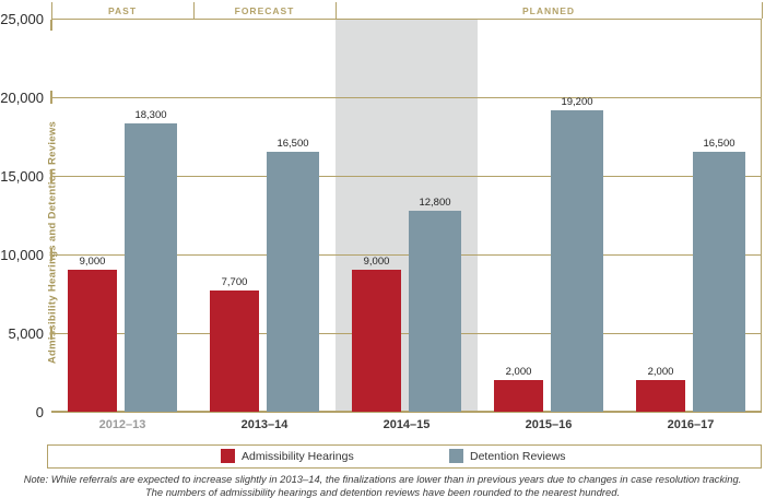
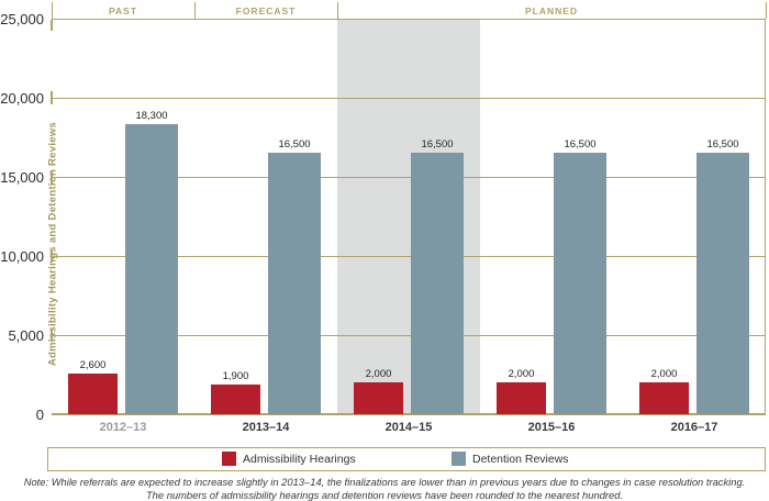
Admissibility Hearings/2012–13: 9,000 -> 2,600
Admissibility Hearings/2013–14: 7,700 -> 1,900
Admissibility Hearings/2014–15: 9,000 -> 2,000
Detention Reviews/2014–15: 12,800 -> 16,500
Detention Reviews/2015–16: 19,200 -> 16,500
